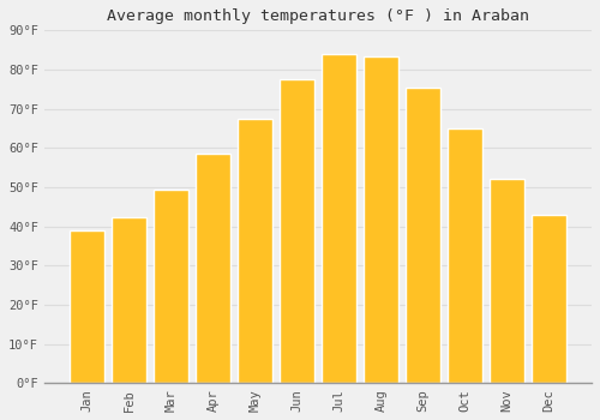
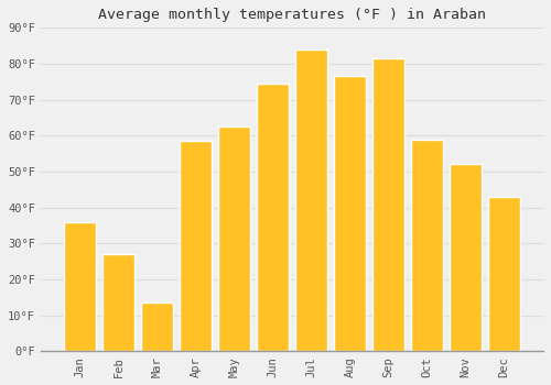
Jan: 39.0°F -> 36.0°F
Feb: 42.5°F -> 27.0°F
Mar: 49.5°F -> 13.5°F
May: 67.5°F -> 62.5°F
Jun: 77.5°F -> 74.5°F
Aug: 83.5°F -> 76.5°F
Sep: 75.5°F -> 81.5°F
Oct: 65.0°F -> 59.0°F
